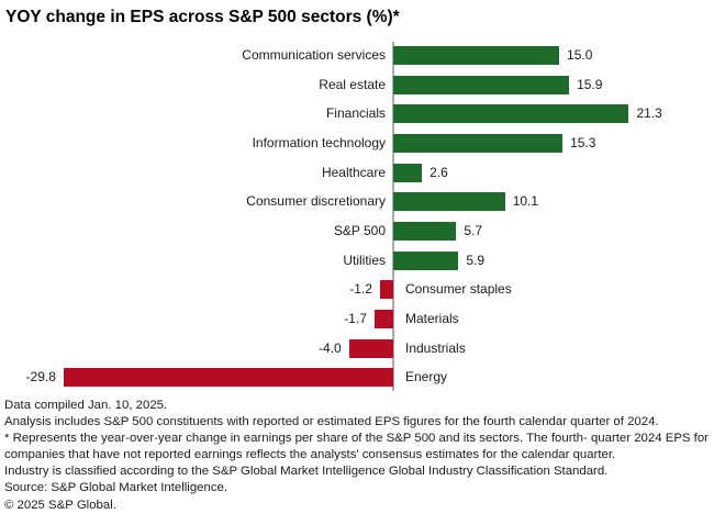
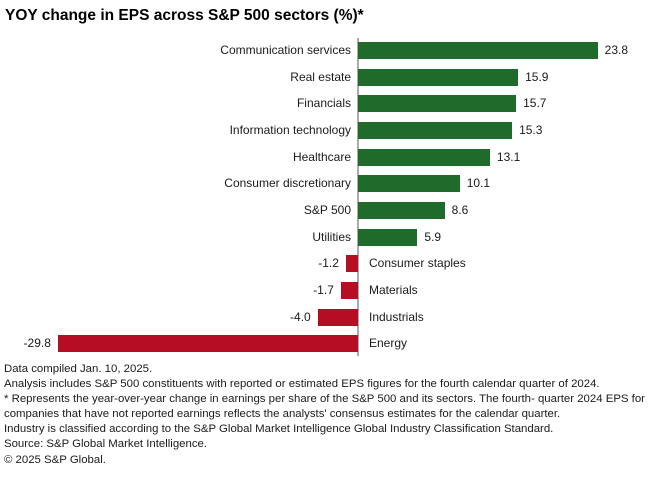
Communication services: 15.0 -> 23.8
Financials: 21.3 -> 15.7
Healthcare: 2.6 -> 13.1
S&P 500: 5.7 -> 8.6
